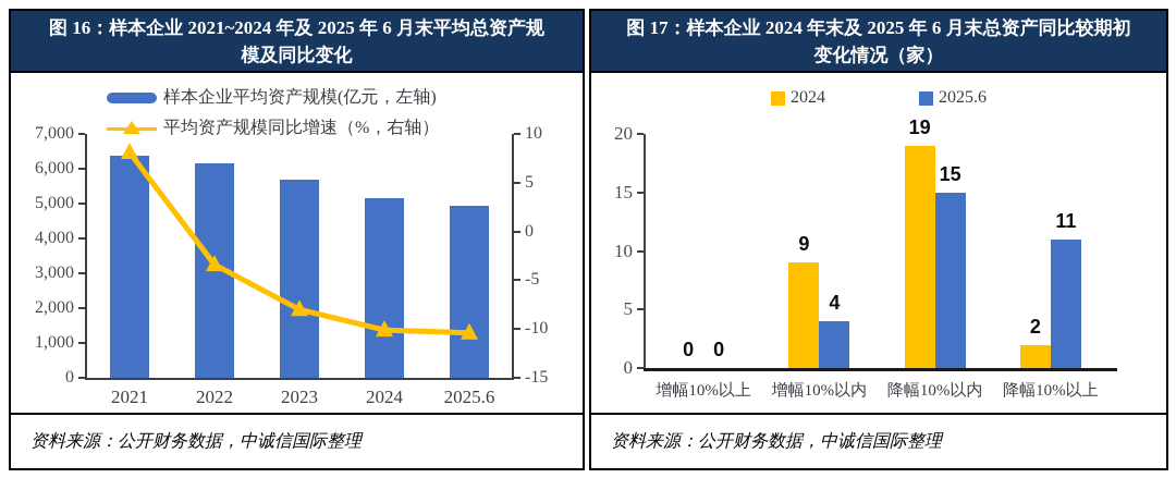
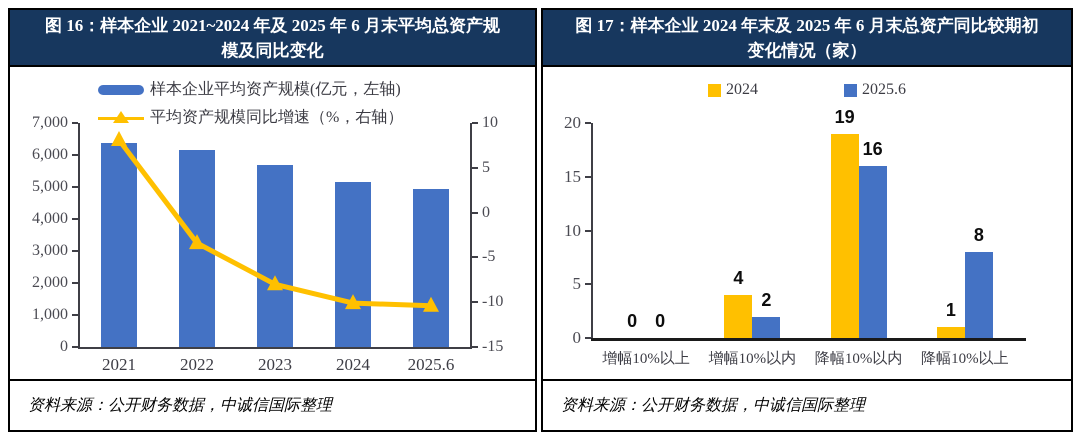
图 17：样本企业 2024 年末及 2025 年 6 月末总资产同比较期初变化情况（家）/2024/增幅10%以内: 9 -> 4
图 17：样本企业 2024 年末及 2025 年 6 月末总资产同比较期初变化情况（家）/2025.6/增幅10%以内: 4 -> 2
图 17：样本企业 2024 年末及 2025 年 6 月末总资产同比较期初变化情况（家）/2025.6/降幅10%以内: 15 -> 16
图 17：样本企业 2024 年末及 2025 年 6 月末总资产同比较期初变化情况（家）/2024/降幅10%以上: 2 -> 1
图 17：样本企业 2024 年末及 2025 年 6 月末总资产同比较期初变化情况（家）/2025.6/降幅10%以上: 11 -> 8
